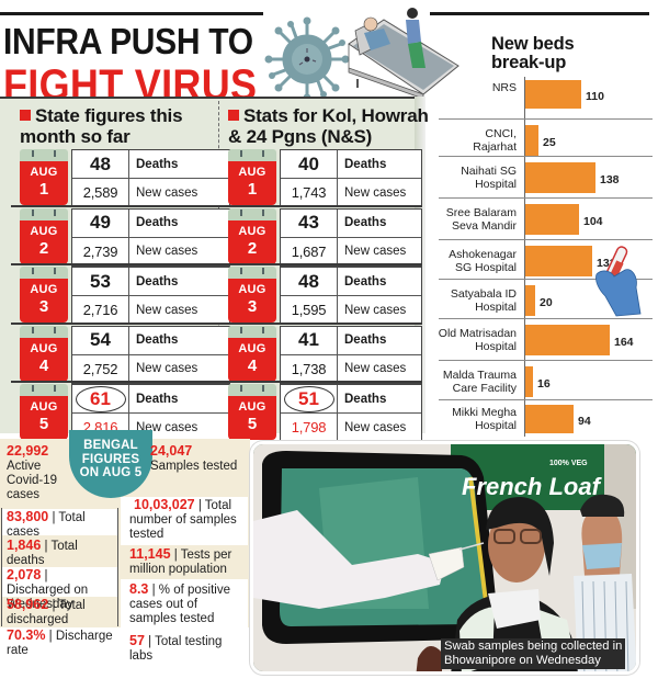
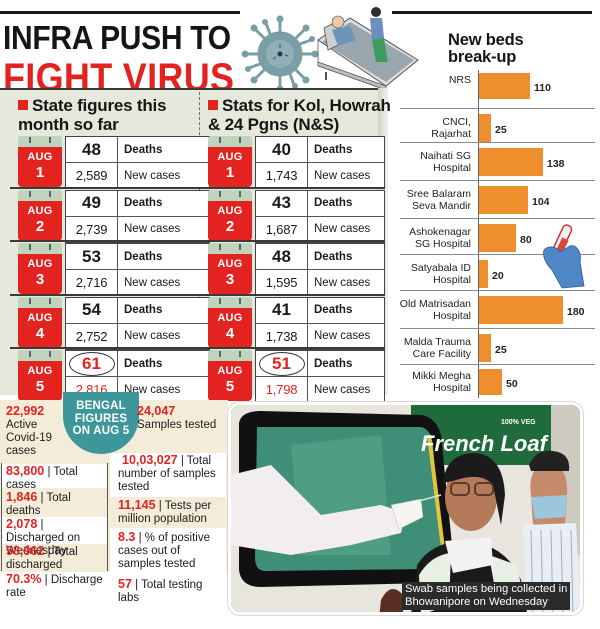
Ashokenagar SG Hospital: 131 -> 80
Old Matrisadan Hospital: 164 -> 180
Malda Trauma Care Facility: 16 -> 25
Mikki Megha Hospital: 94 -> 50
